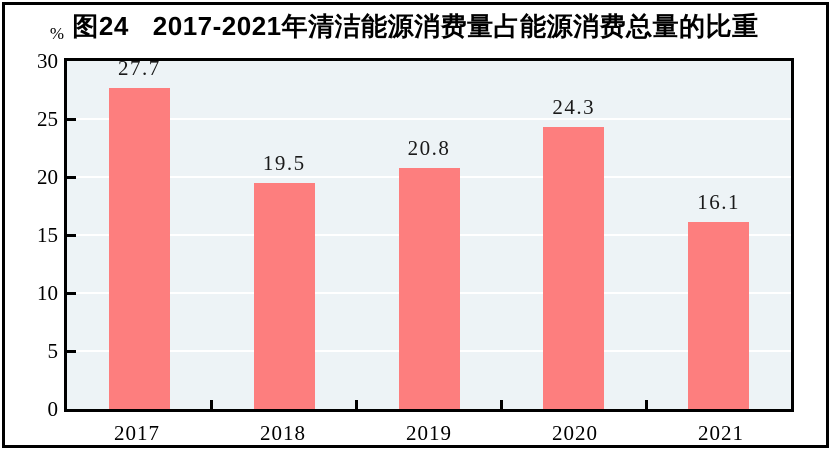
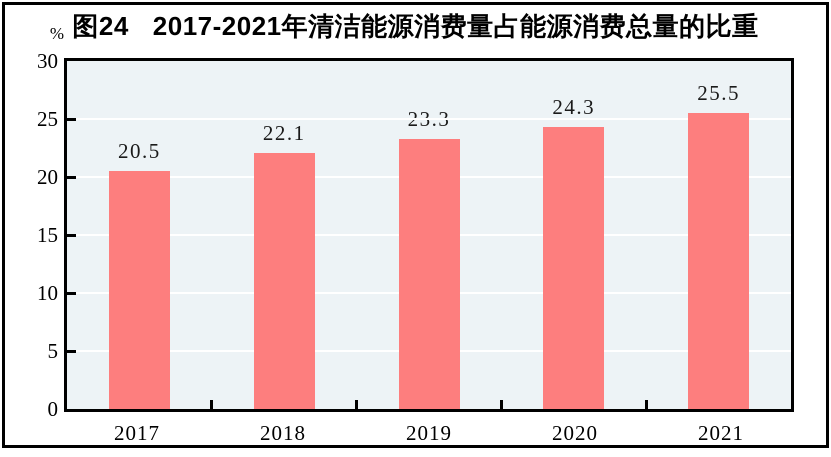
2017: 27.7 -> 20.5
2018: 19.5 -> 22.1
2019: 20.8 -> 23.3
2021: 16.1 -> 25.5
